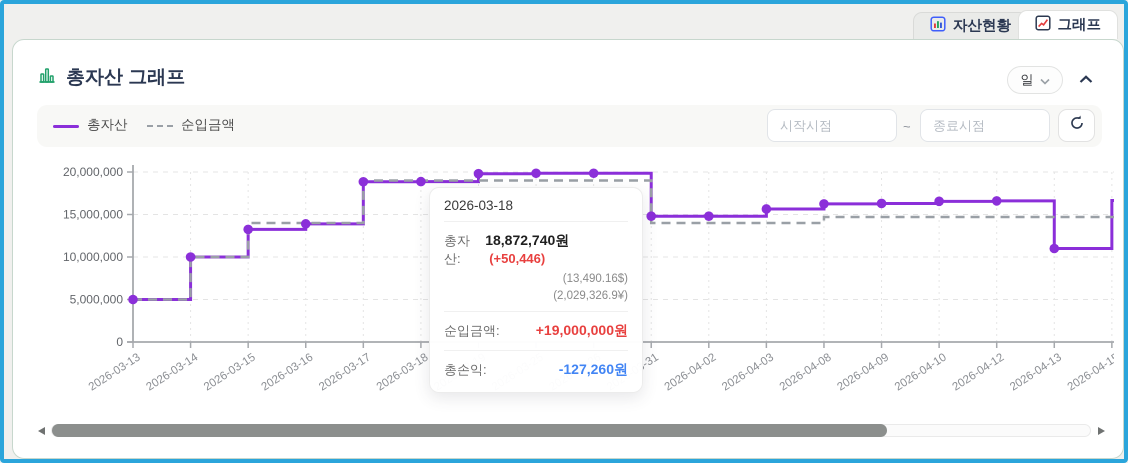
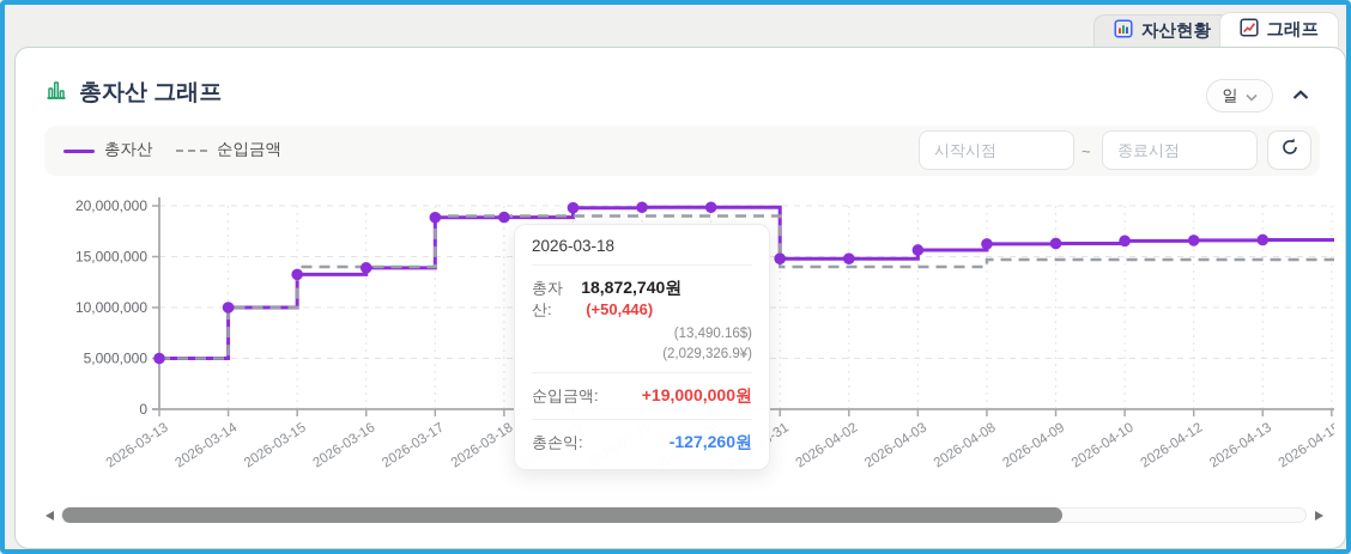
총자산/2026-04-13: 11000000 -> 17000000
